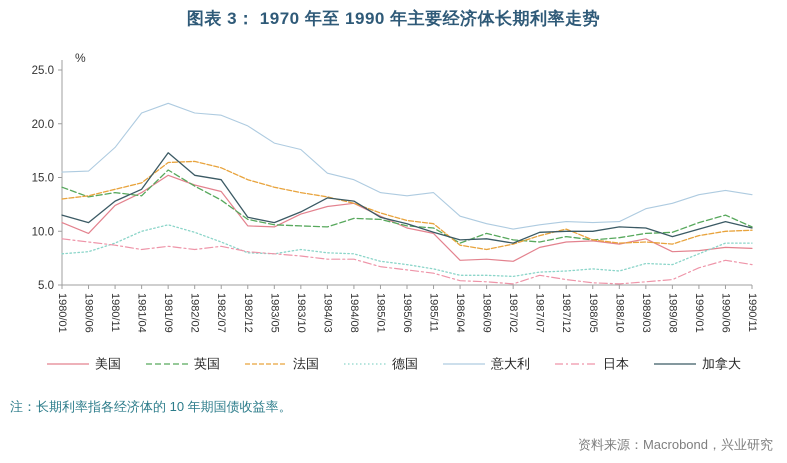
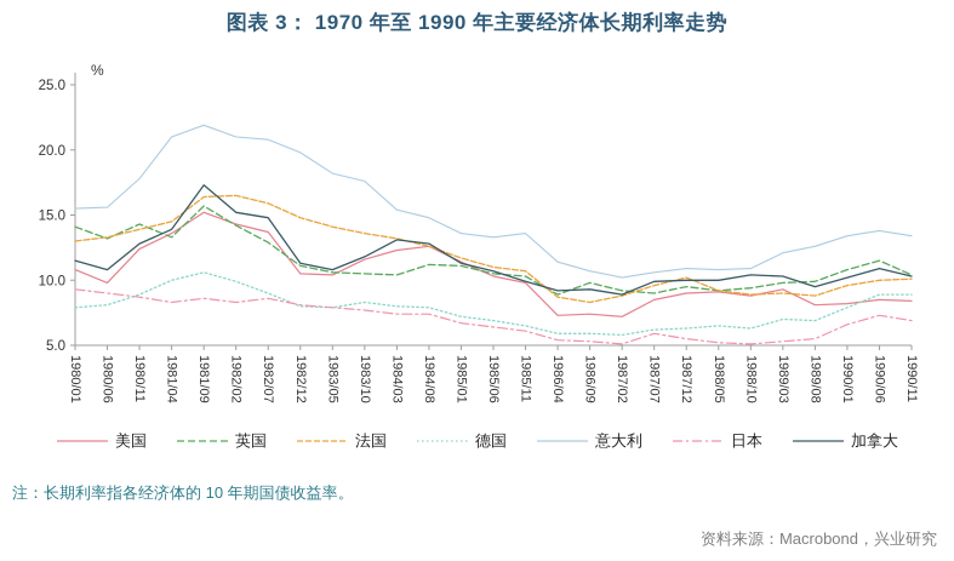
英国/1980/11: 13.6 -> 14.3
